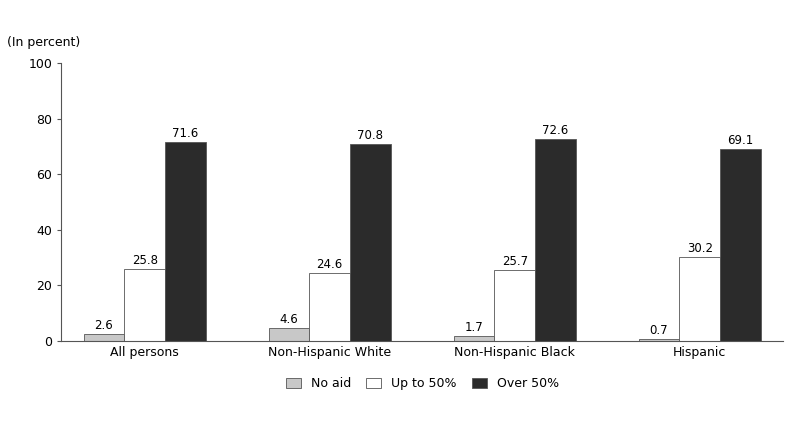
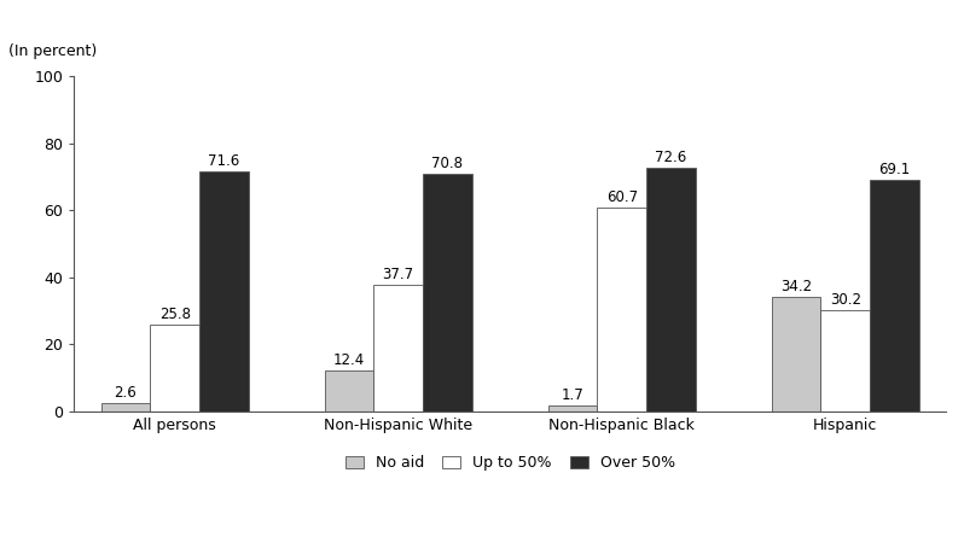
No aid/Non-Hispanic White: 4.6 -> 12.4
Up to 50%/Non-Hispanic White: 24.6 -> 37.7
Up to 50%/Non-Hispanic Black: 25.7 -> 60.7
No aid/Hispanic: 0.7 -> 34.2
